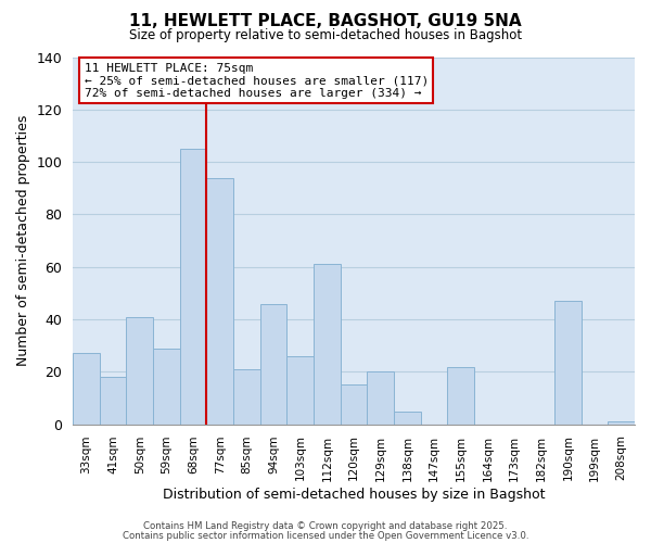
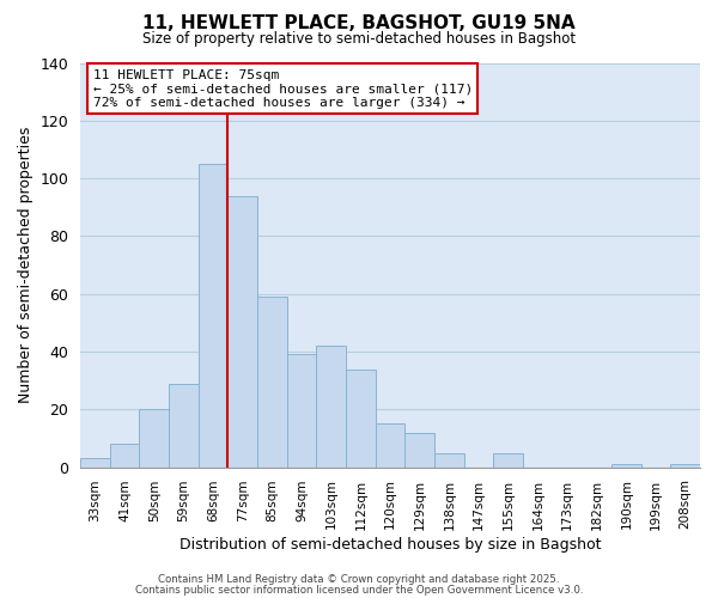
33sqm: 27 -> 3
41sqm: 18 -> 8
50sqm: 41 -> 20
85sqm: 21 -> 59
94sqm: 46 -> 39
103sqm: 26 -> 42
112sqm: 61 -> 34
129sqm: 20 -> 12
155sqm: 22 -> 5
190sqm: 47 -> 1
